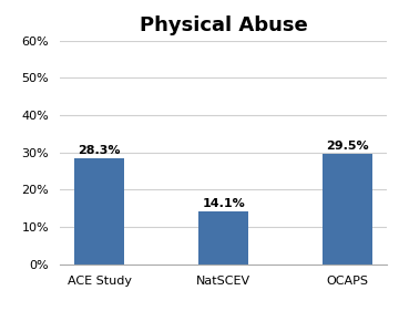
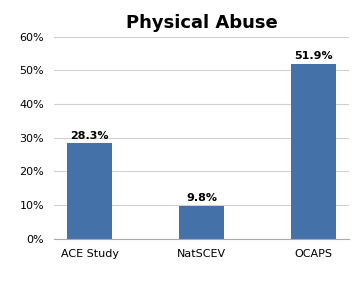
NatSCEV: 14.1% -> 9.8%
OCAPS: 29.5% -> 51.9%
